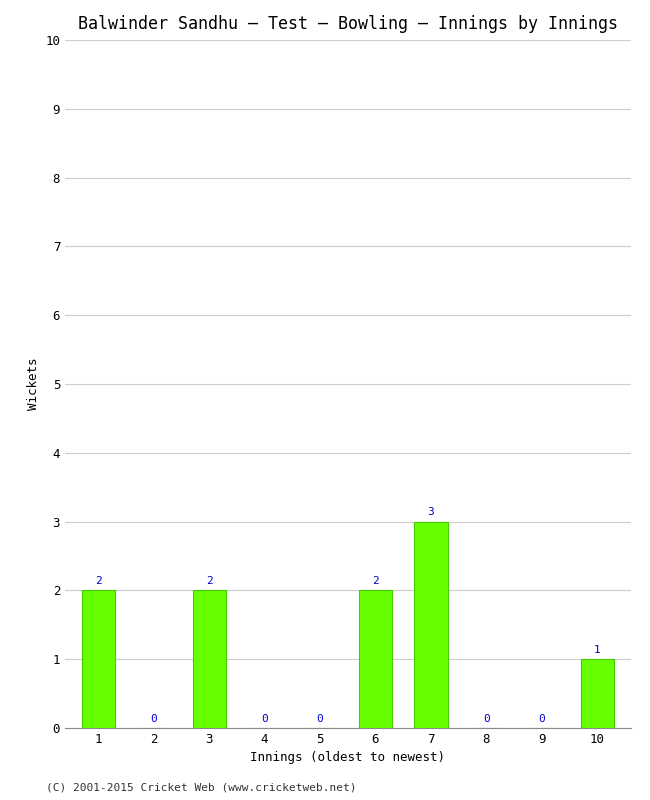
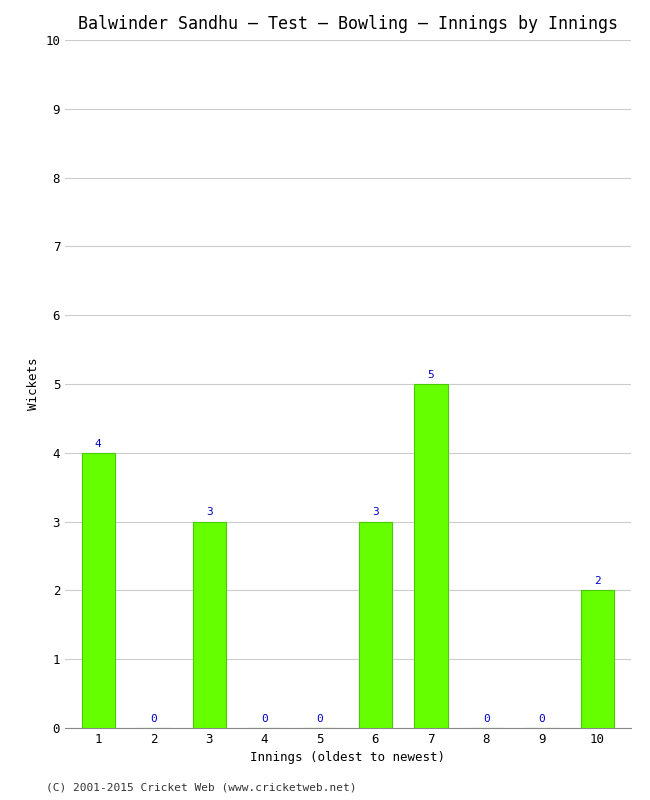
1: 2 -> 4
3: 2 -> 3
6: 2 -> 3
7: 3 -> 5
10: 1 -> 2
